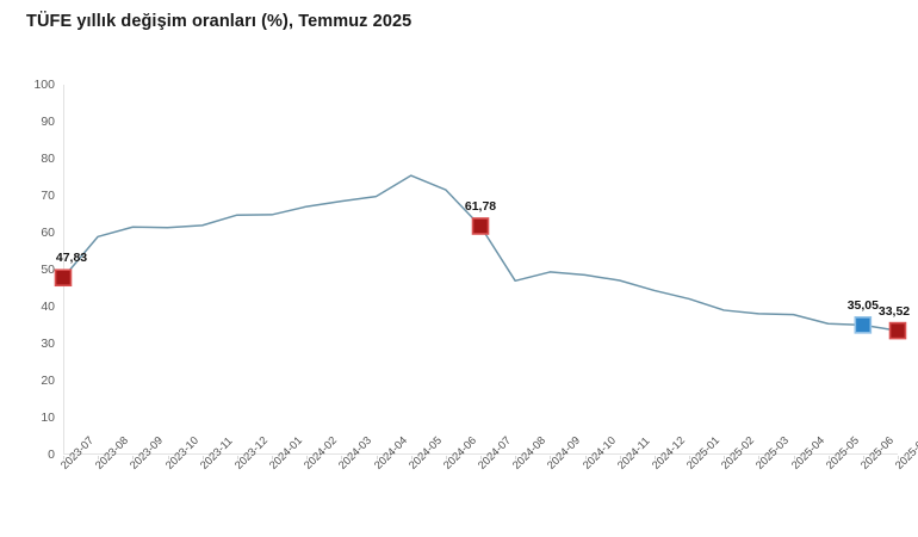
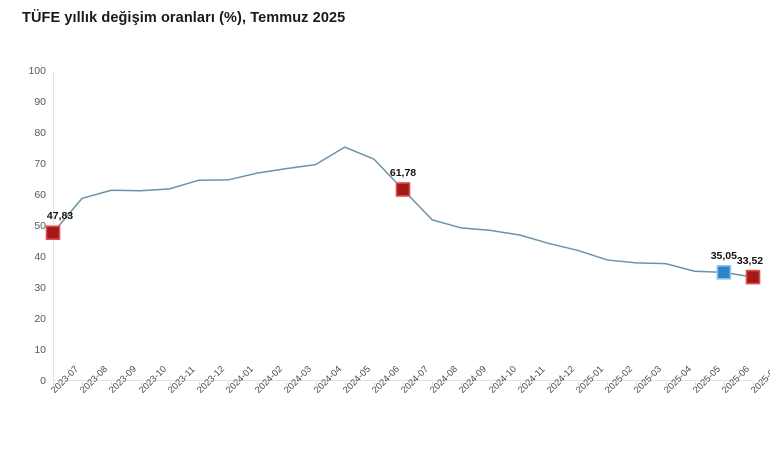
2024-08: 47 -> 52
